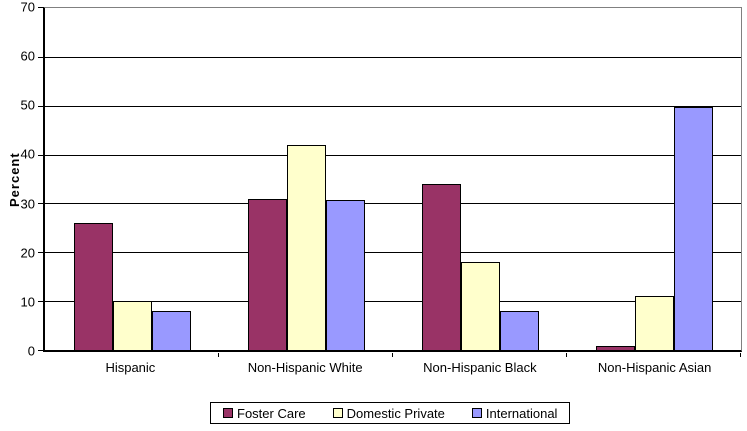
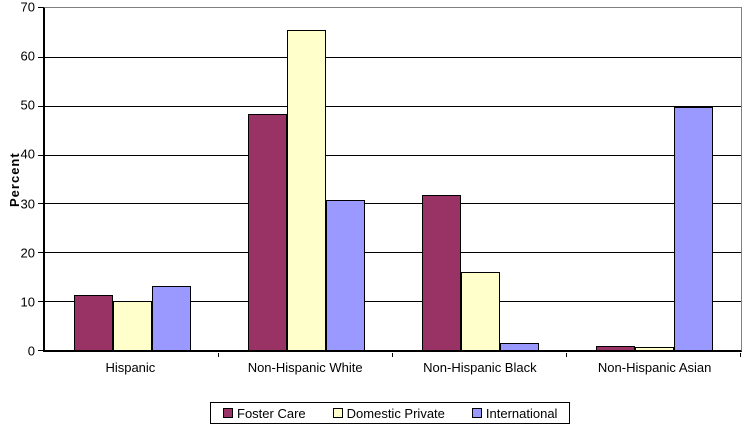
Foster Care/Hispanic: 26 -> 11
International/Hispanic: 8 -> 13
Foster Care/Non-Hispanic White: 31 -> 48
Domestic Private/Non-Hispanic White: 42 -> 66
Foster Care/Non-Hispanic Black: 34 -> 32
Domestic Private/Non-Hispanic Black: 18 -> 16
International/Non-Hispanic Black: 8 -> 2
Domestic Private/Non-Hispanic Asian: 11 -> 1
